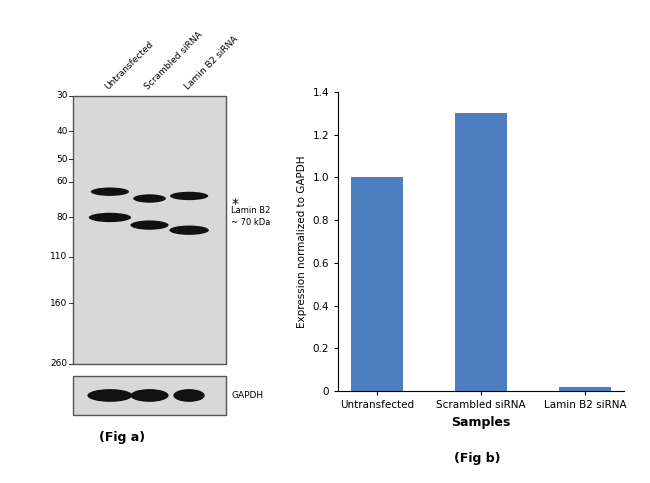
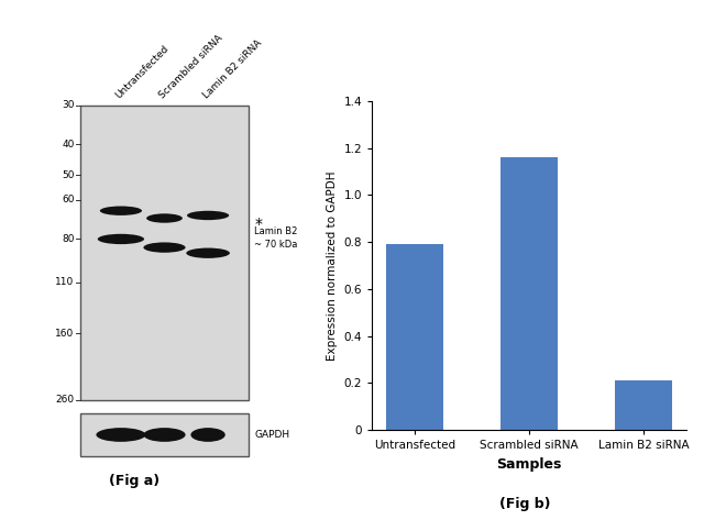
Untransfected: 1.00 -> 0.79
Scrambled siRNA: 1.30 -> 1.16
Lamin B2 siRNA: 0.02 -> 0.21
